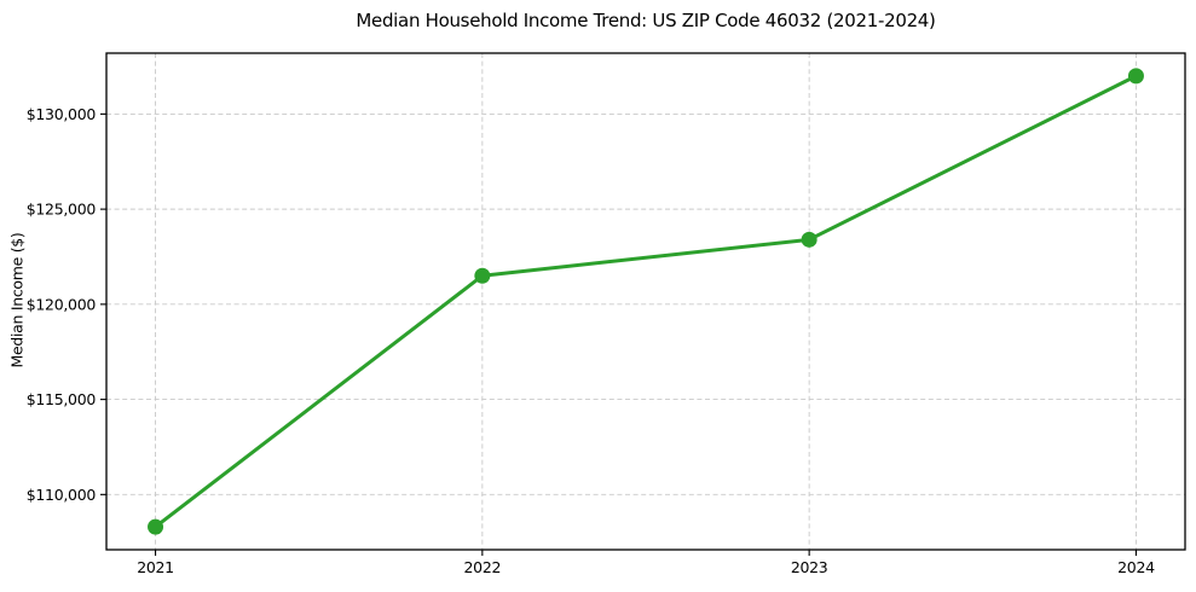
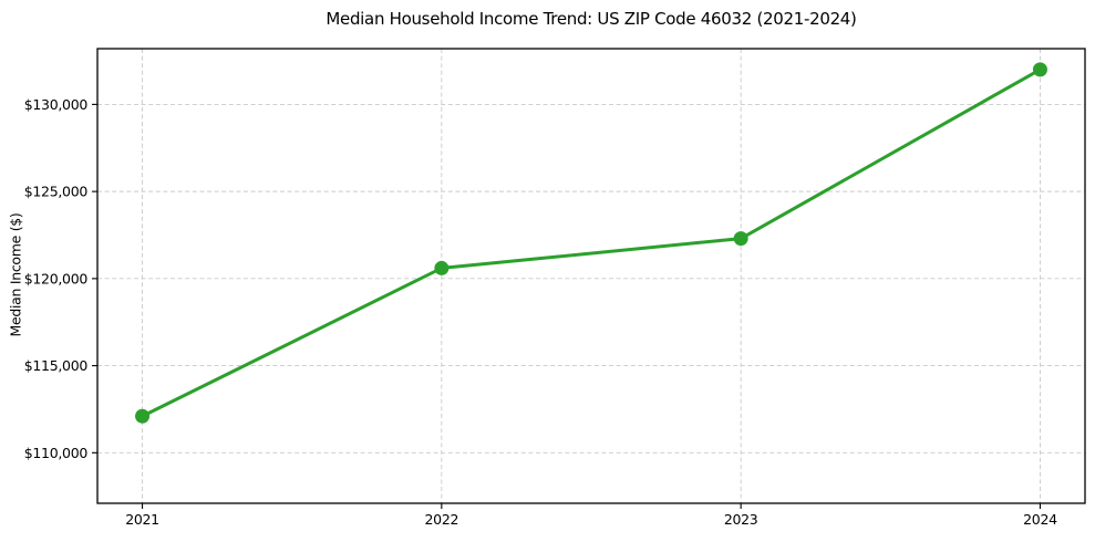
2021: $108300 -> $112100
2022: $121500 -> $120600
2023: $123400 -> $122300
